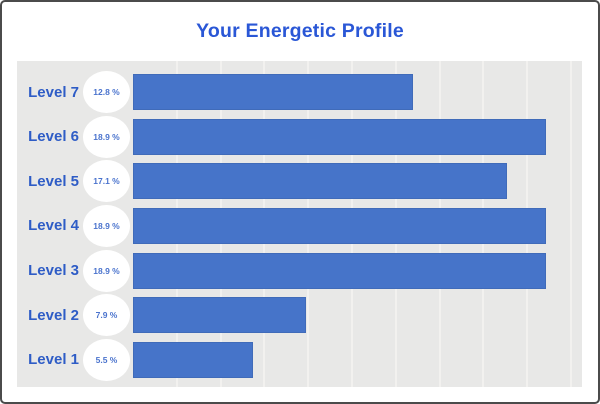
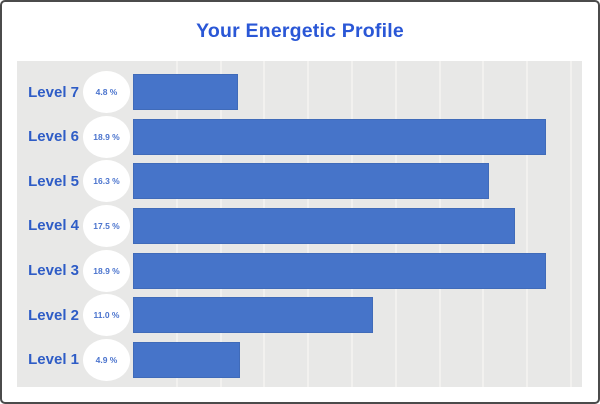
Level 7: 12.8 -> 4.8
Level 5: 17.1 -> 16.3
Level 4: 18.9 -> 17.5
Level 2: 7.9 -> 11.0
Level 1: 5.5 -> 4.9
